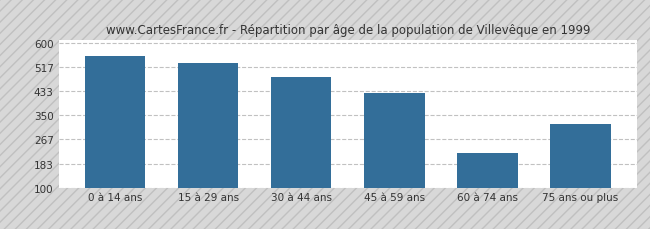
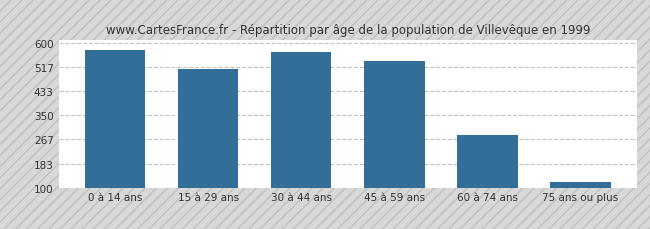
0 à 14 ans: 555 -> 575
15 à 29 ans: 530 -> 510
30 à 44 ans: 480 -> 568
45 à 59 ans: 425 -> 538
60 à 74 ans: 220 -> 280
75 ans ou plus: 320 -> 120
